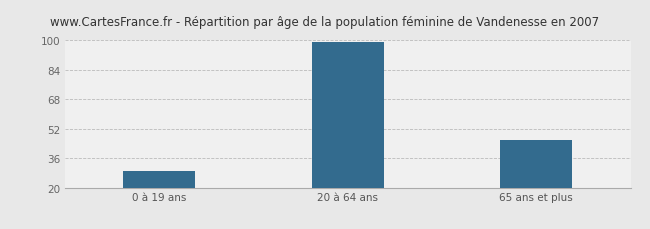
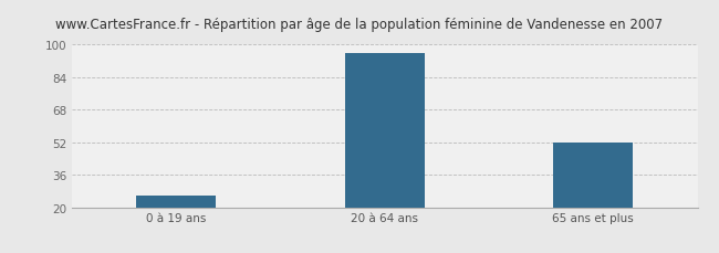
0 à 19 ans: 29 -> 26
20 à 64 ans: 99 -> 96
65 ans et plus: 46 -> 52
